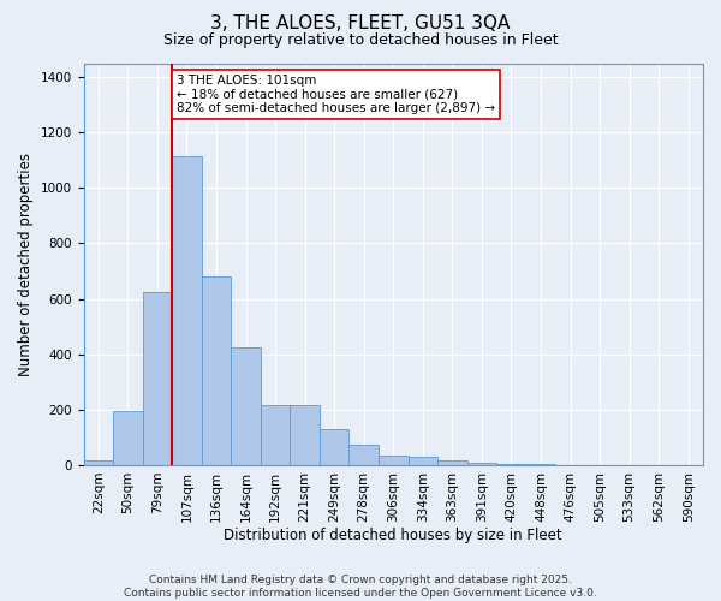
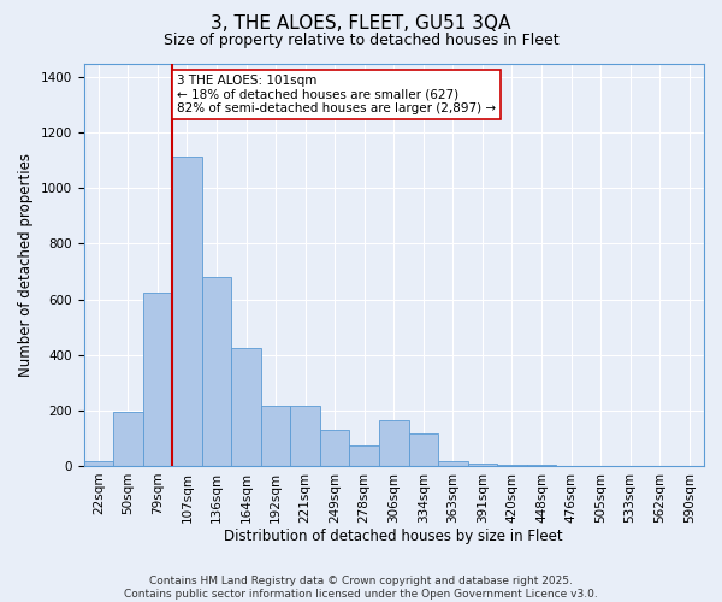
306sqm: 35 -> 165
334sqm: 30 -> 115
